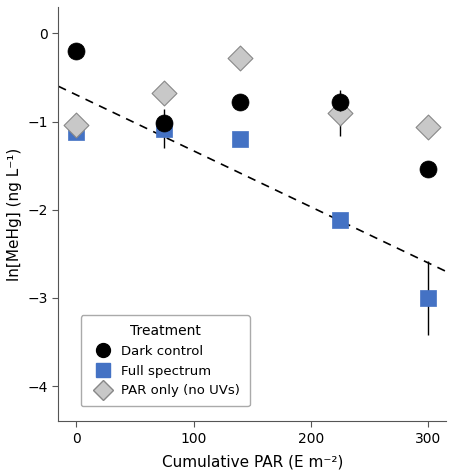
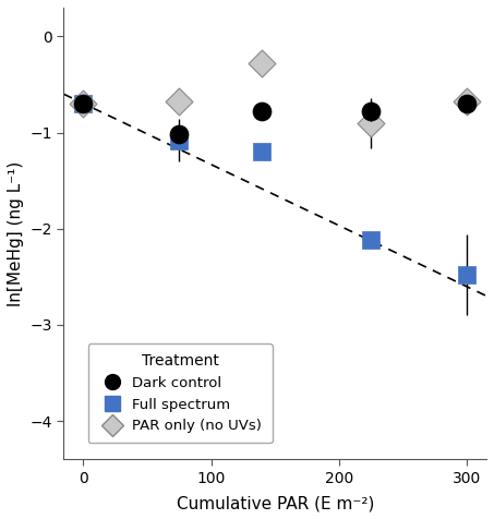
Dark control/0: -0.20 -> -0.70
Full spectrum/0: -1.12 -> -0.70
PAR only (no UVs)/0: -1.04 -> -0.70
Dark control/300: -1.54 -> -0.70
Full spectrum/300: -3.00 -> -2.48
PAR only (no UVs)/300: -1.06 -> -0.68
